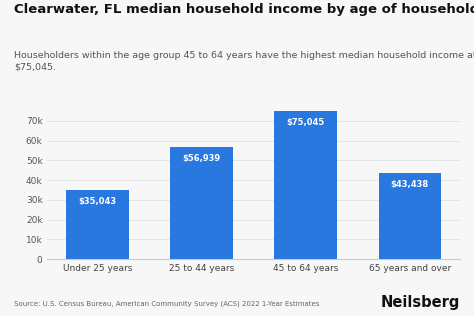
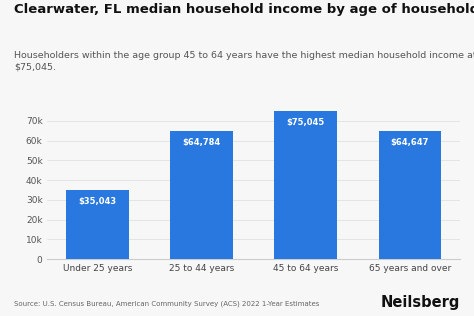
25 to 44 years: $56,939 -> $64,784
65 years and over: $43,438 -> $64,647
